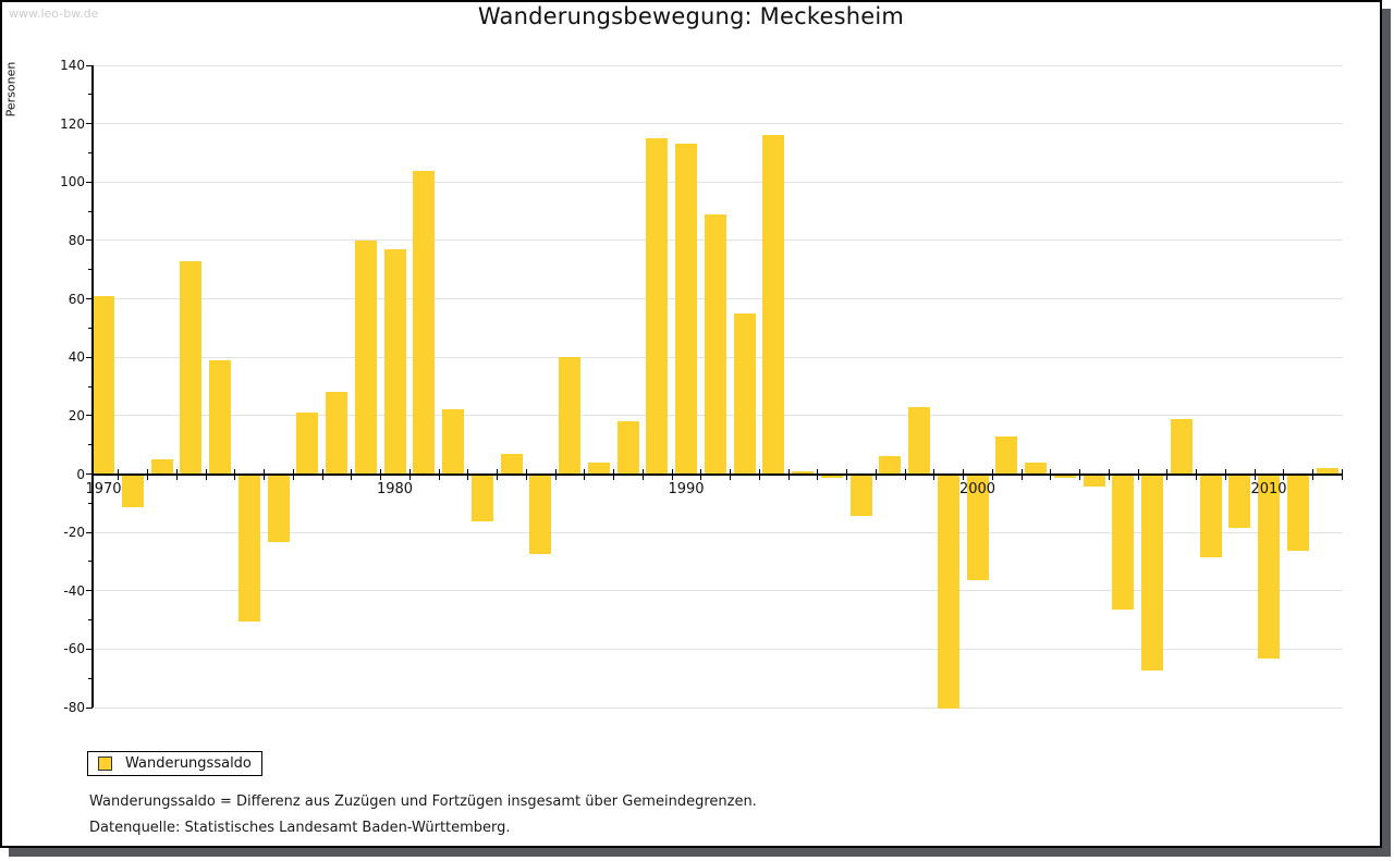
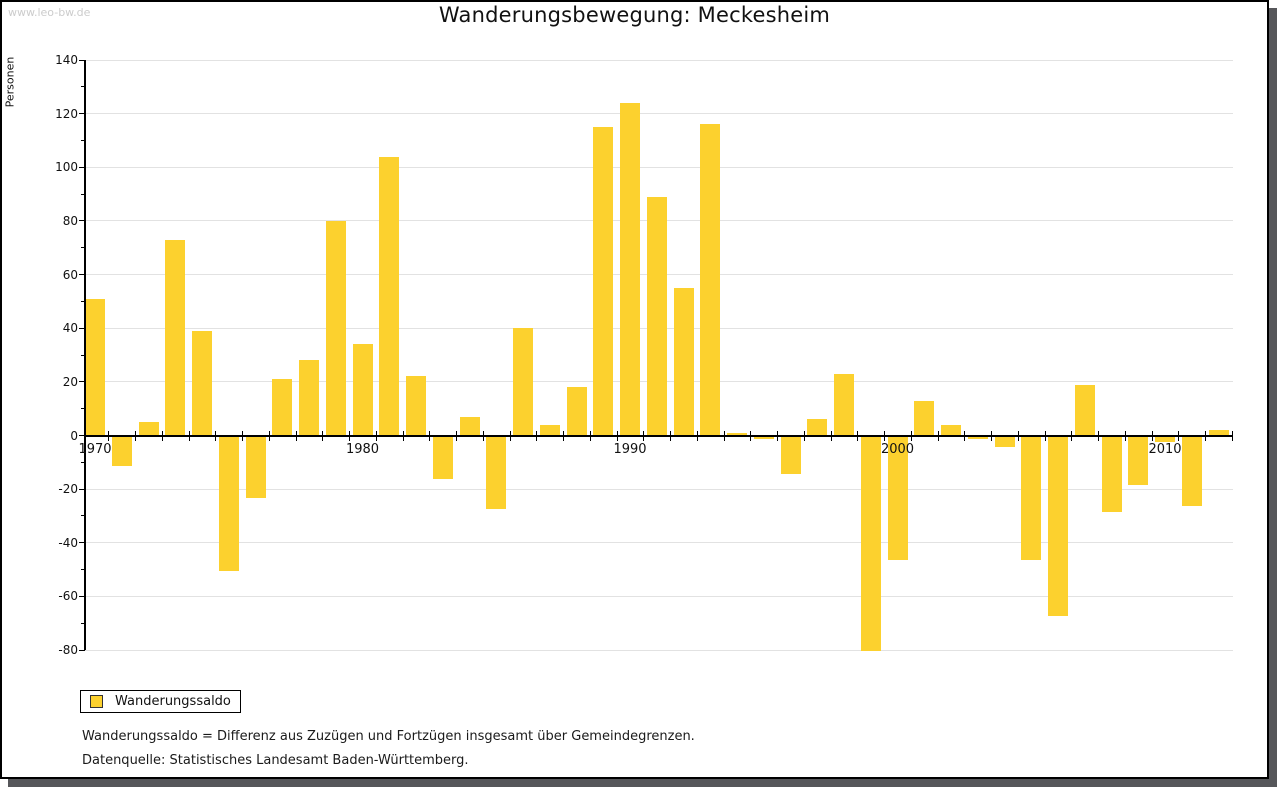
1970: 61 -> 51
1980: 77 -> 34
1990: 113 -> 124
2000: -36 -> -46
2010: -63 -> -2
